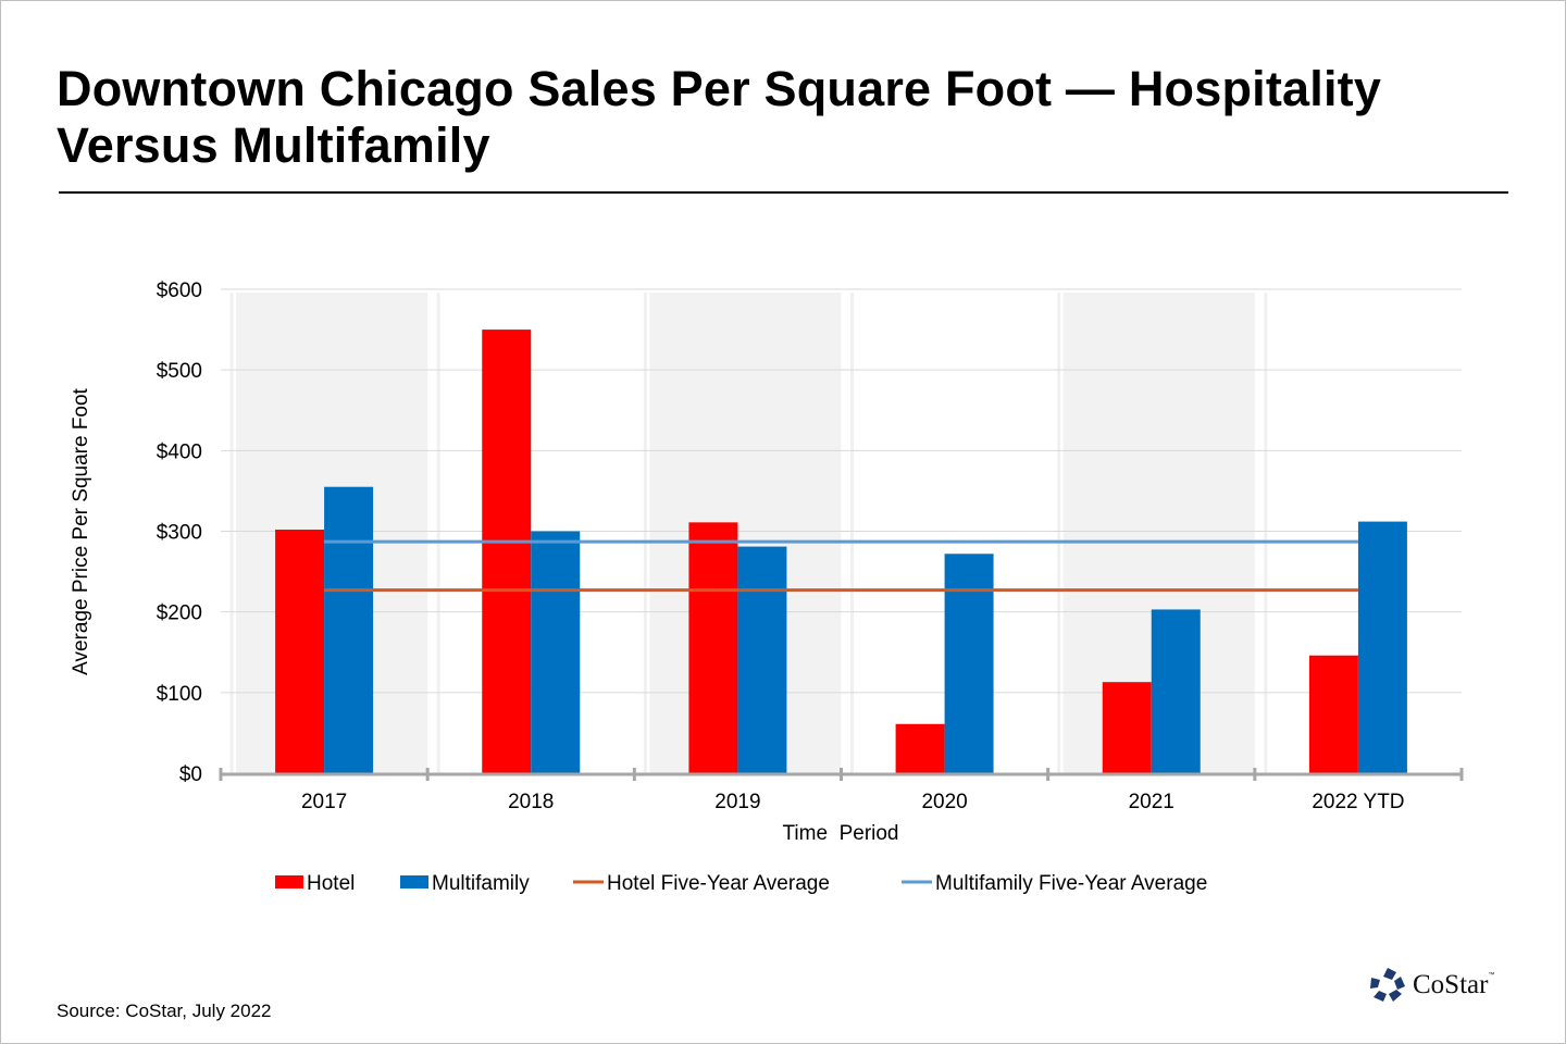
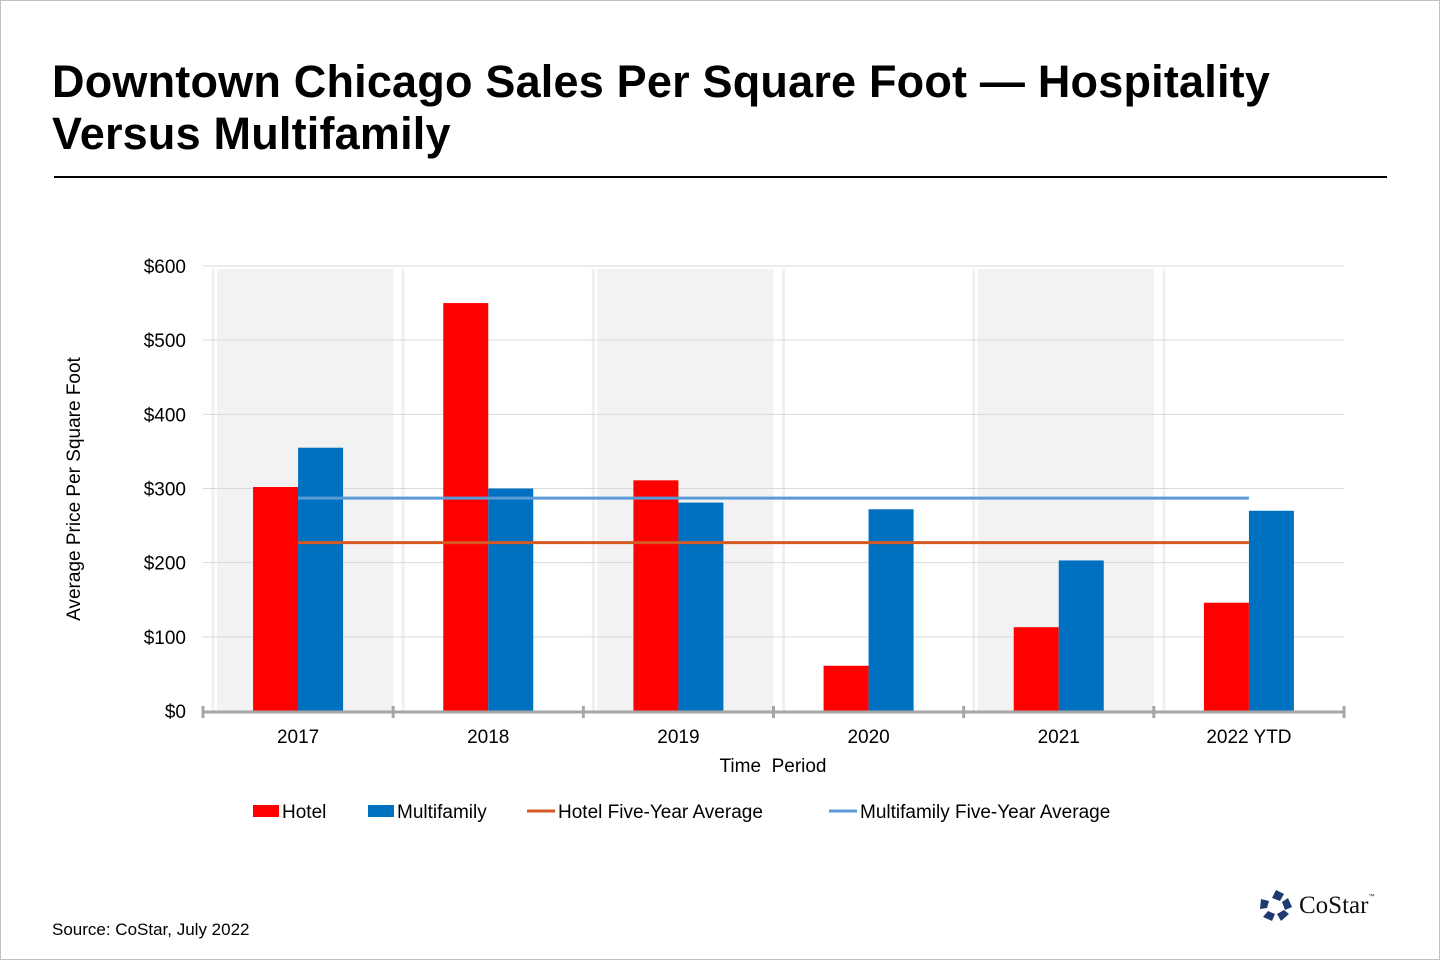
Multifamily/2022 YTD: $310 -> $270
